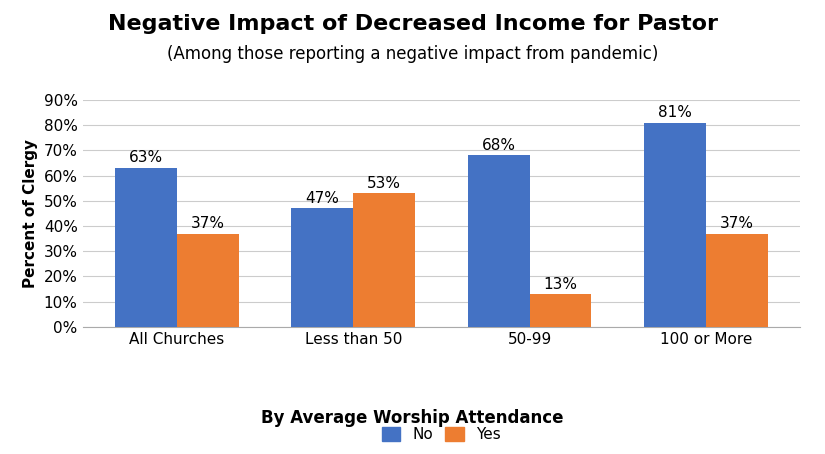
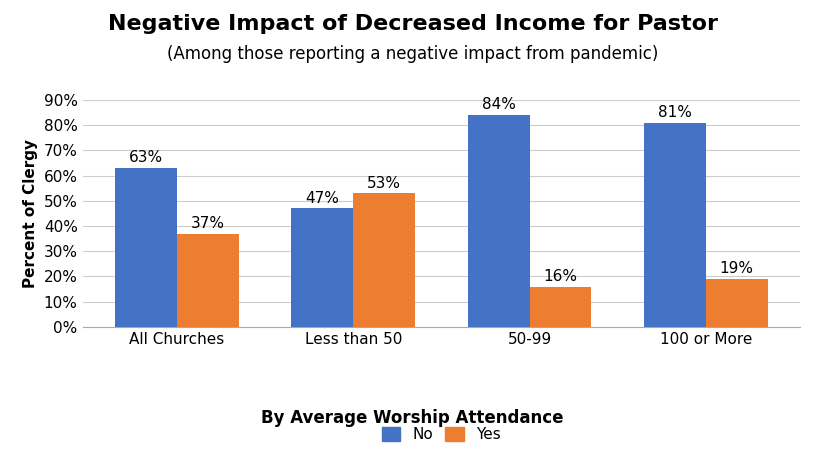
No/50-99: 68% -> 84%
Yes/50-99: 13% -> 16%
Yes/100 or More: 37% -> 19%
